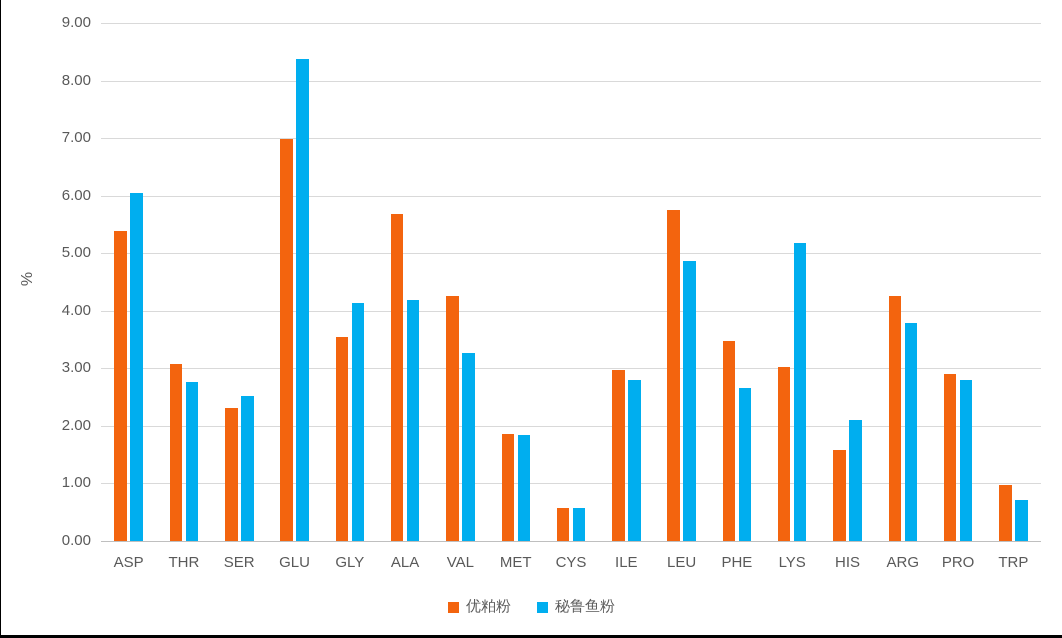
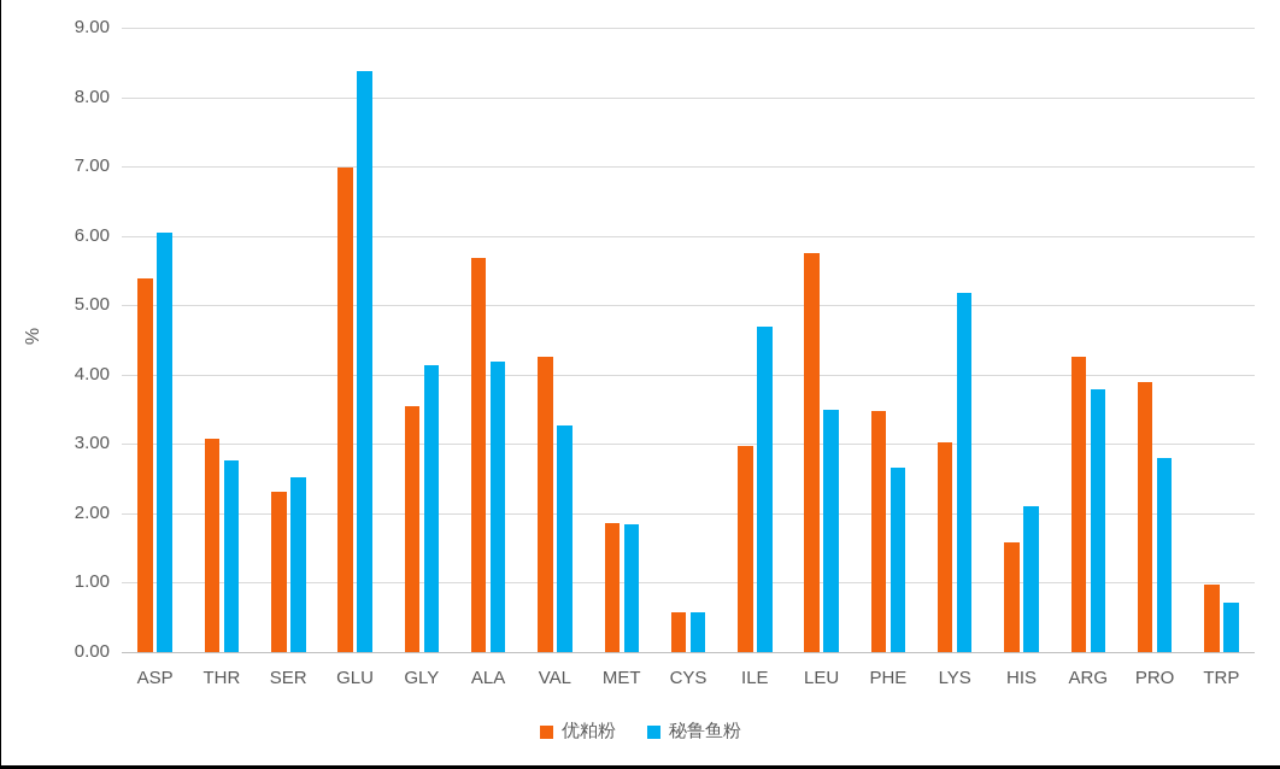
秘鲁鱼粉/ILE: 2.8 -> 4.7
秘鲁鱼粉/LEU: 4.9 -> 3.5
优粕粉/PRO: 2.9 -> 3.9
